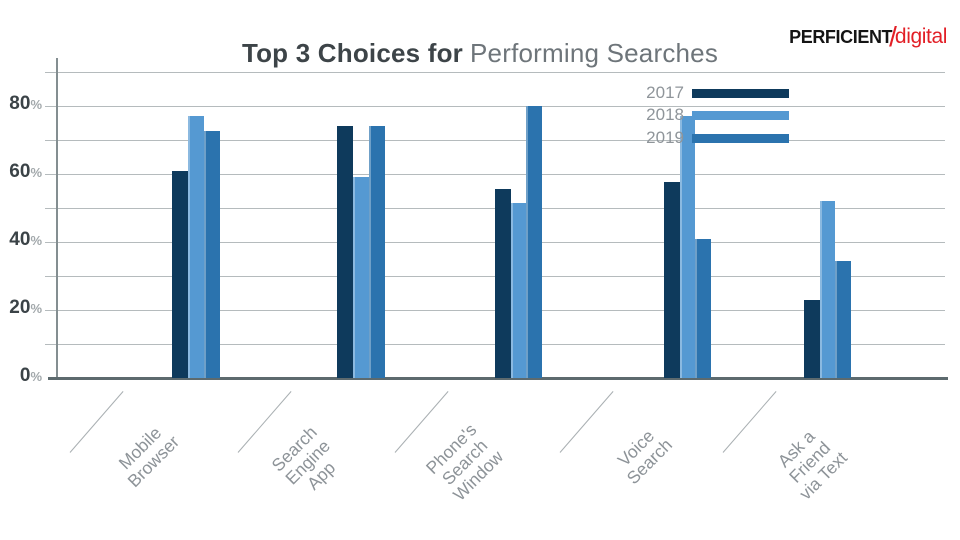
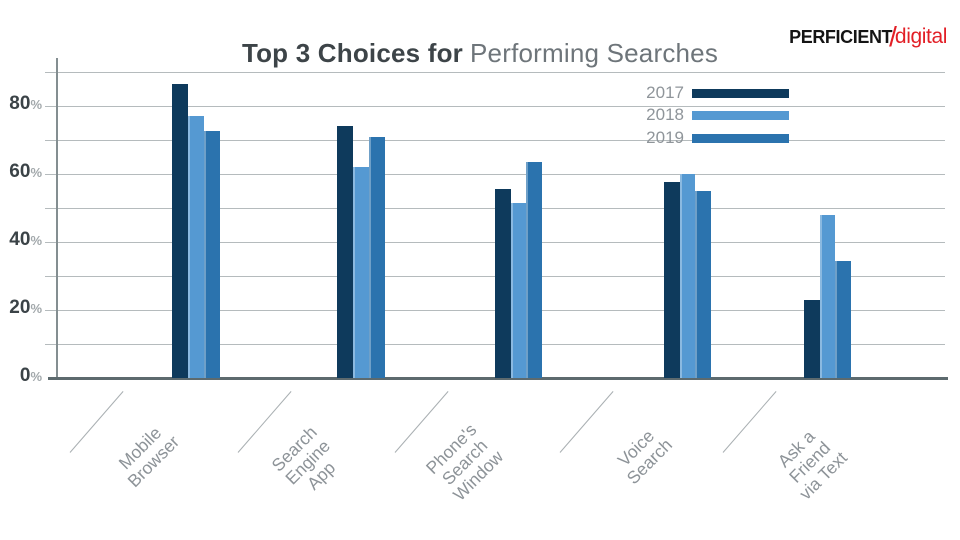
2017/Mobile Browser: 61 -> 86
2018/Search Engine App: 59 -> 62
2019/Search Engine App: 74 -> 71
2019/Phone's Search Window: 80 -> 64
2018/Voice Search: 77 -> 60
2019/Voice Search: 41 -> 55
2018/Ask a Friend via Text: 52 -> 48
